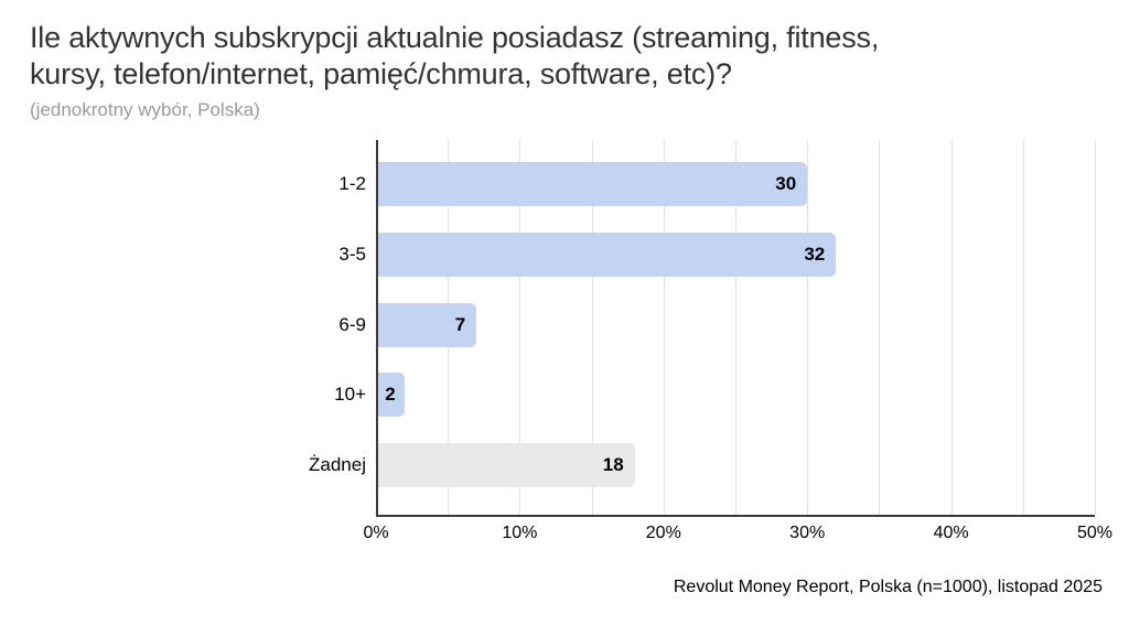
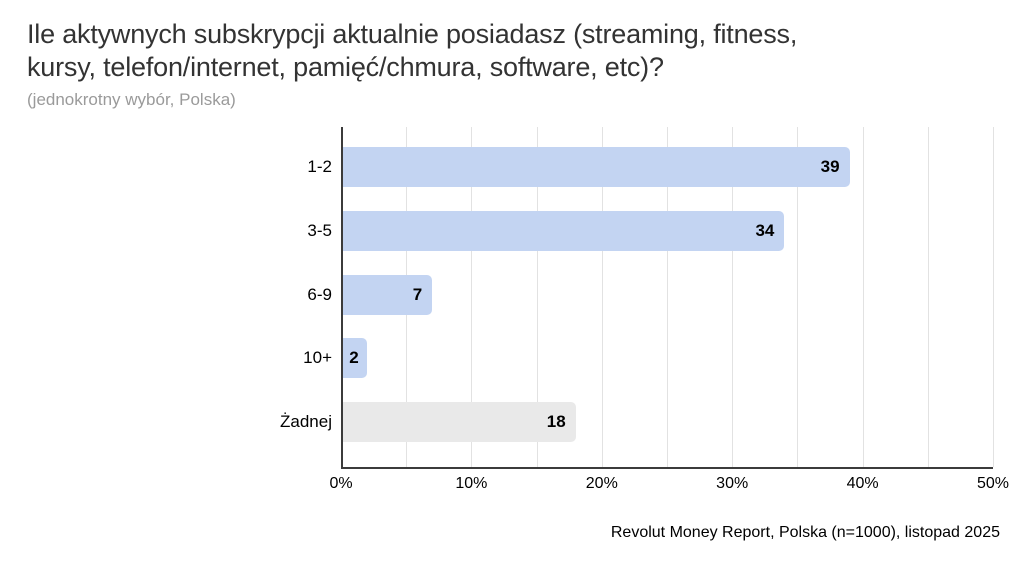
1-2: 30 -> 39
3-5: 32 -> 34
